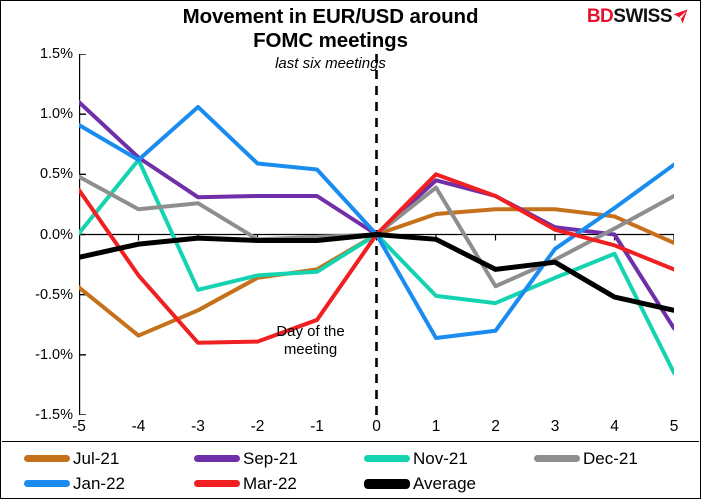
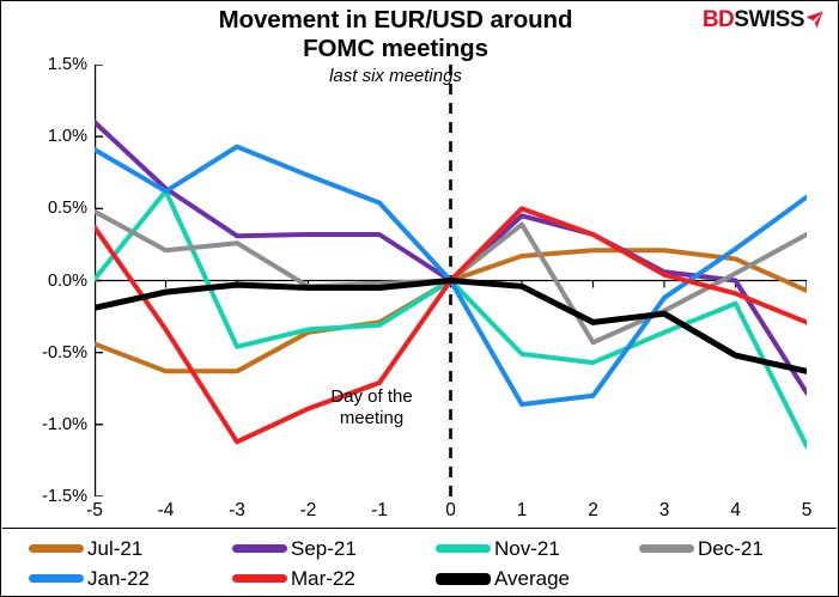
Jul-21/-4: -0.84% -> -0.63%
Jan-22/-3: 1.06% -> 0.93%
Mar-22/-3: -0.90% -> -1.12%
Jan-22/-2: 0.59% -> 0.73%
